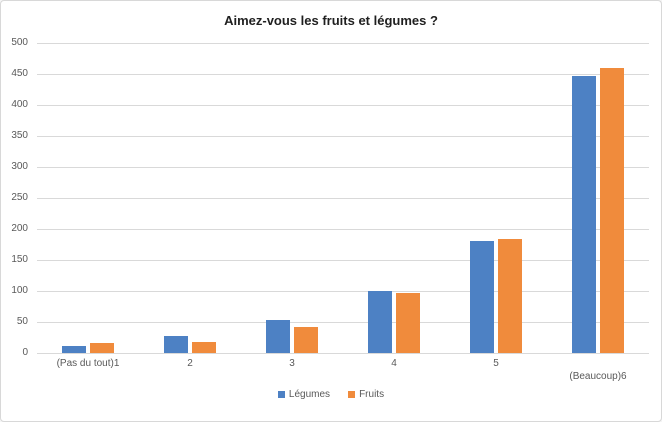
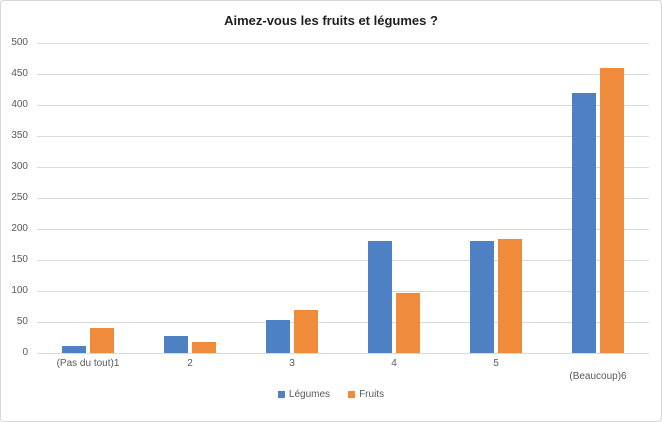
Fruits/(Pas du tout)1: 20 -> 40
Fruits/3: 40 -> 70
Légumes/4: 100 -> 180
Légumes/(Beaucoup)6: 450 -> 420
